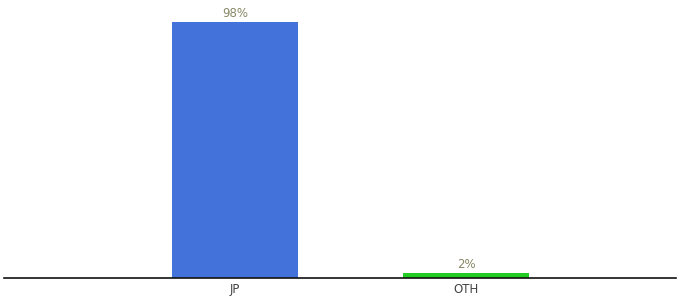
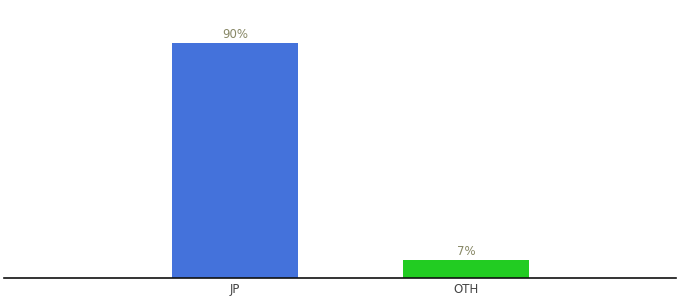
JP: 98% -> 90%
OTH: 2% -> 7%
